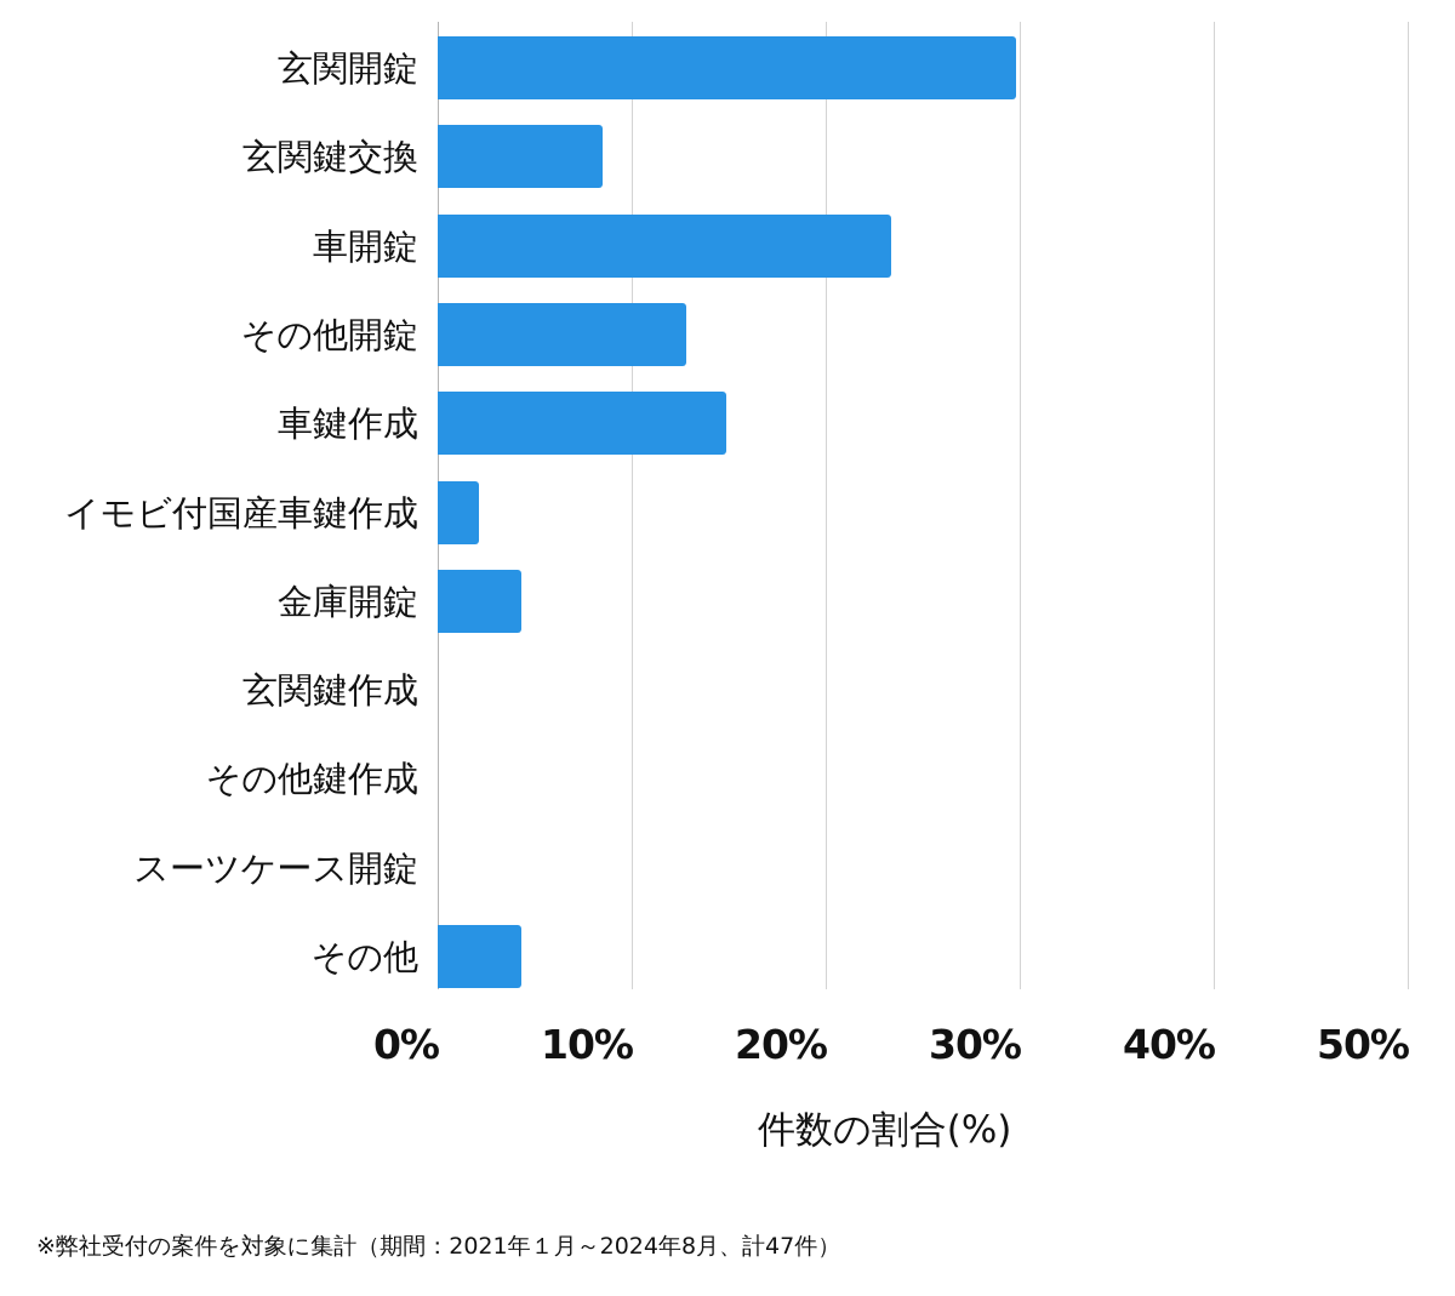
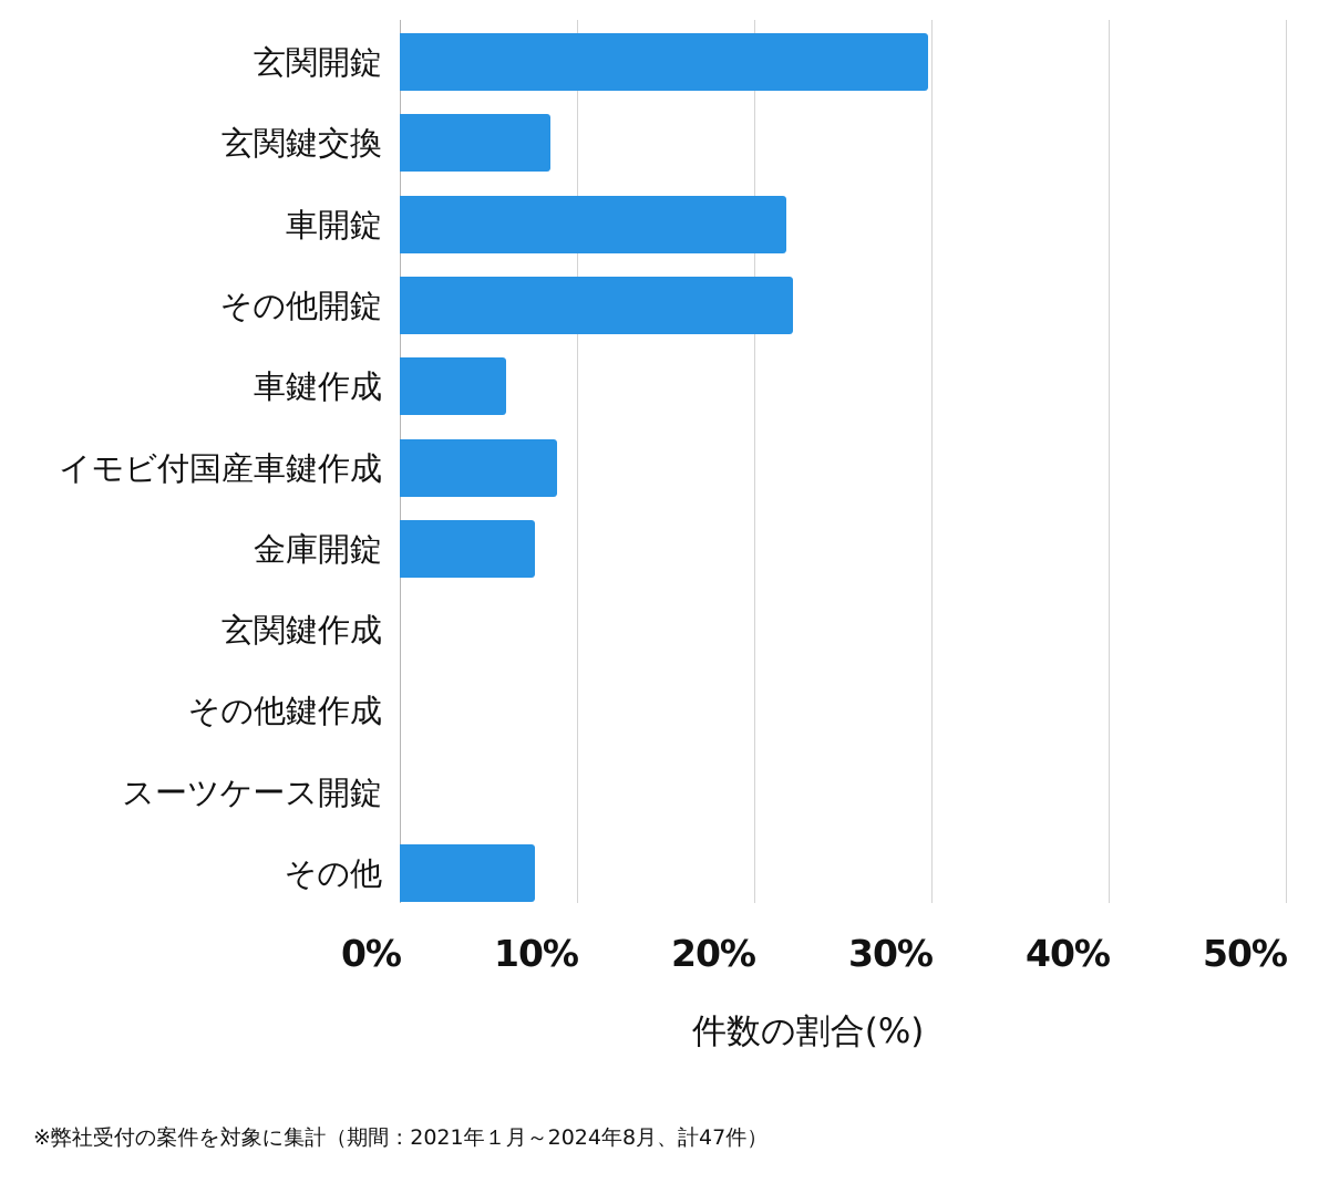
車開錠: 23.4% -> 21.8%
その他開錠: 12.8% -> 22.2%
車鍵作成: 14.9% -> 6.0%
イモビ付国産車鍵作成: 2.1% -> 8.9%
金庫開錠: 4.3% -> 7.6%
その他: 4.3% -> 7.6%
